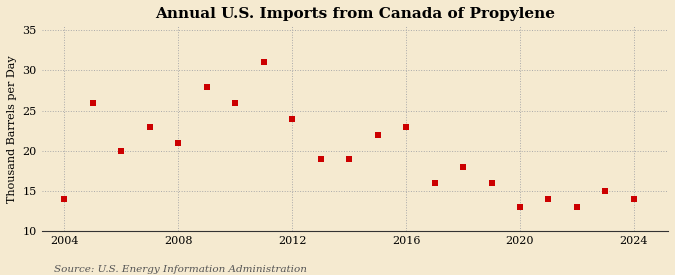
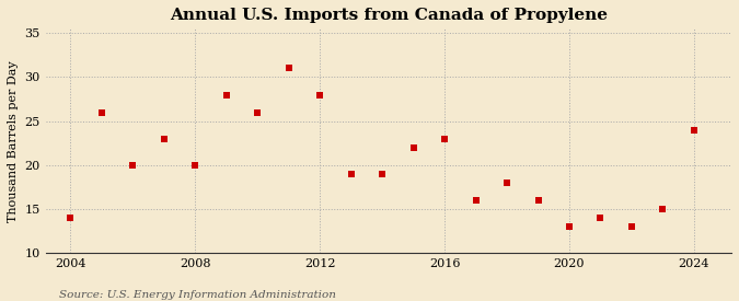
2008: 21 -> 20
2012: 24 -> 28
2024: 14 -> 24
